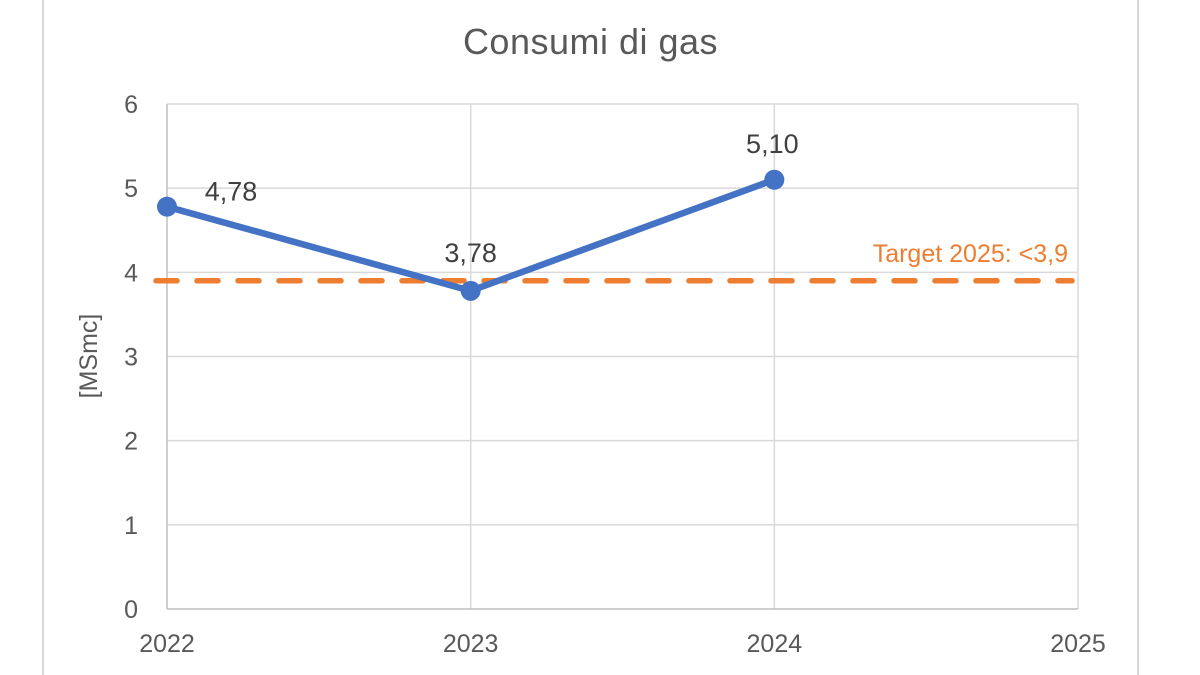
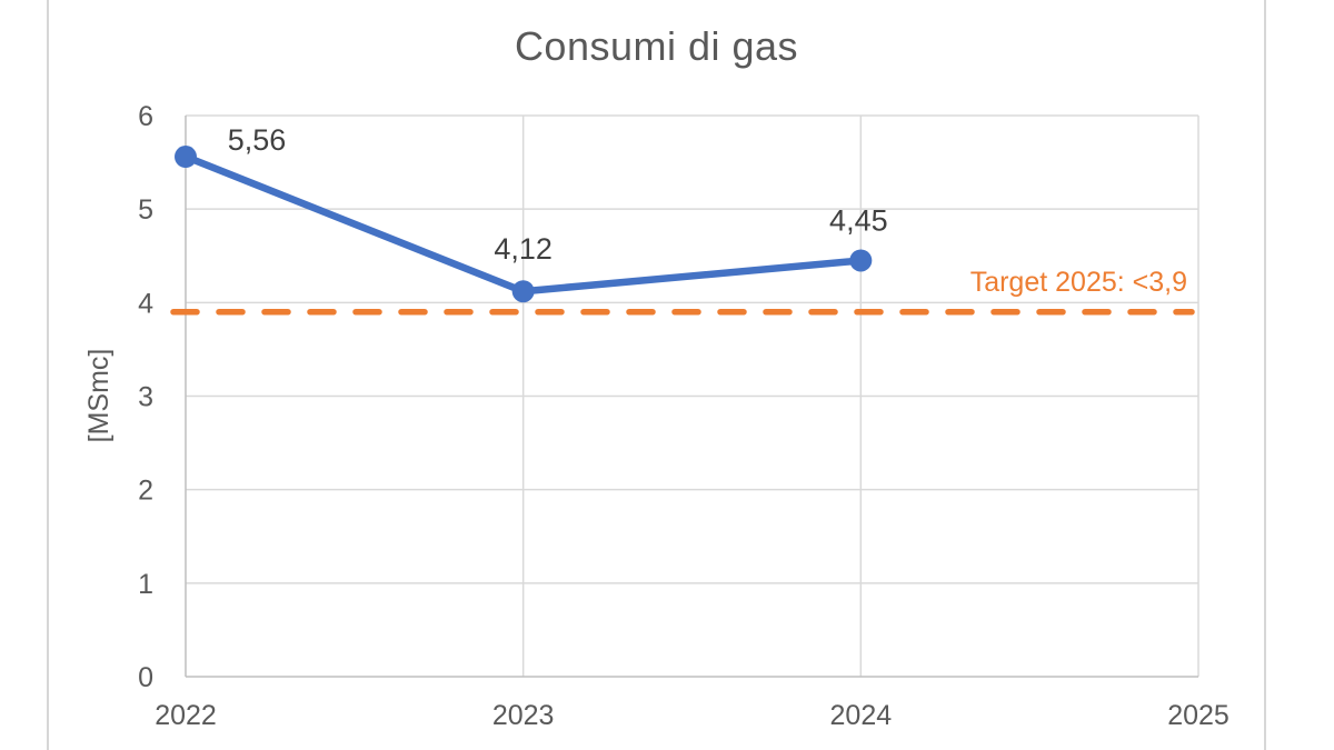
2022: 4,78 -> 5,56
2023: 3,78 -> 4,12
2024: 5,10 -> 4,45
